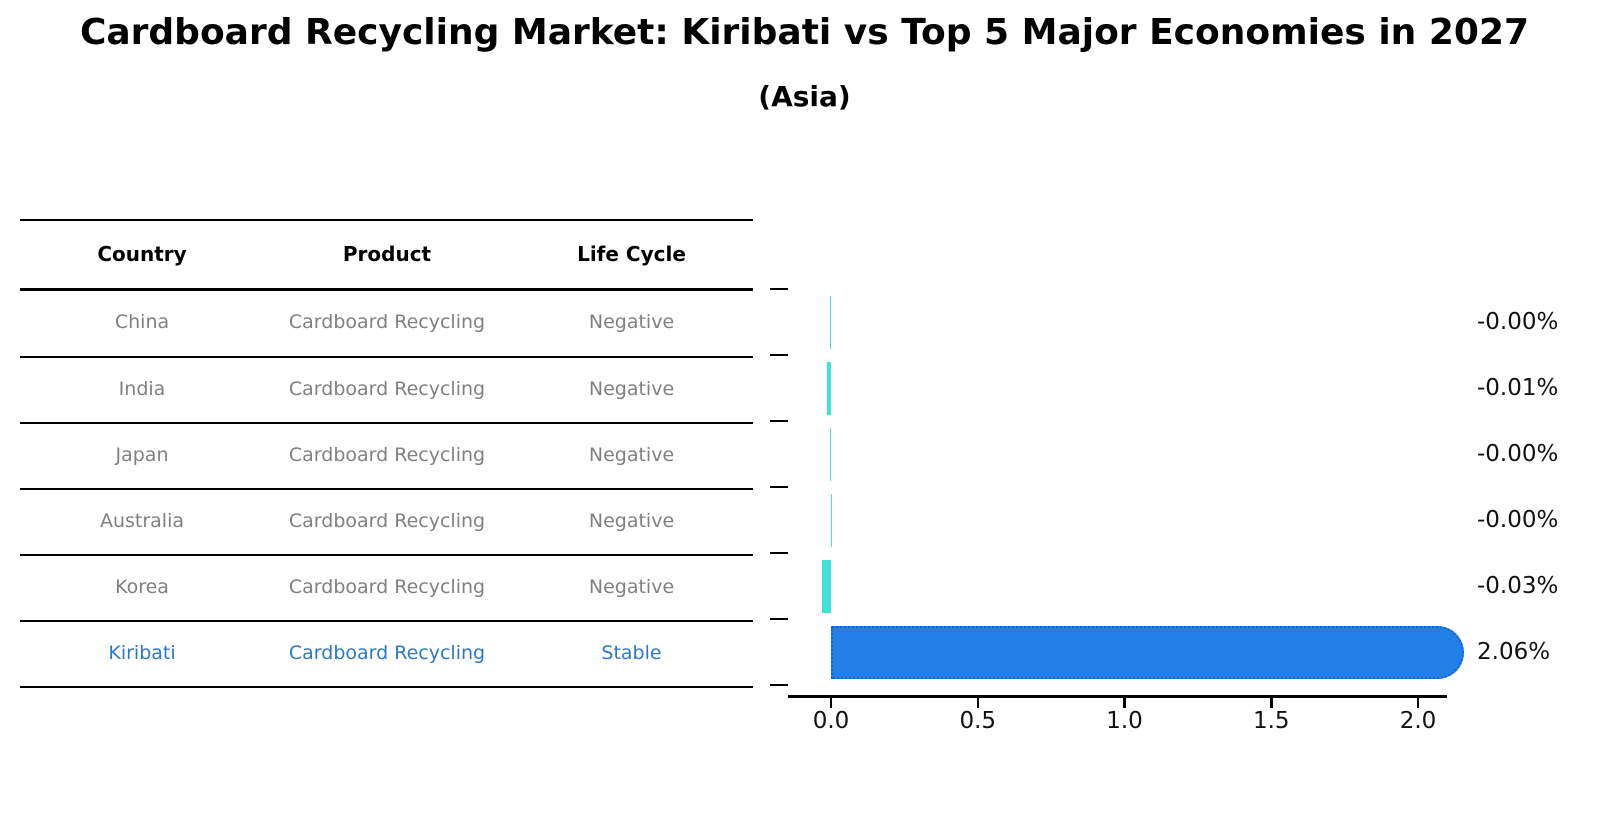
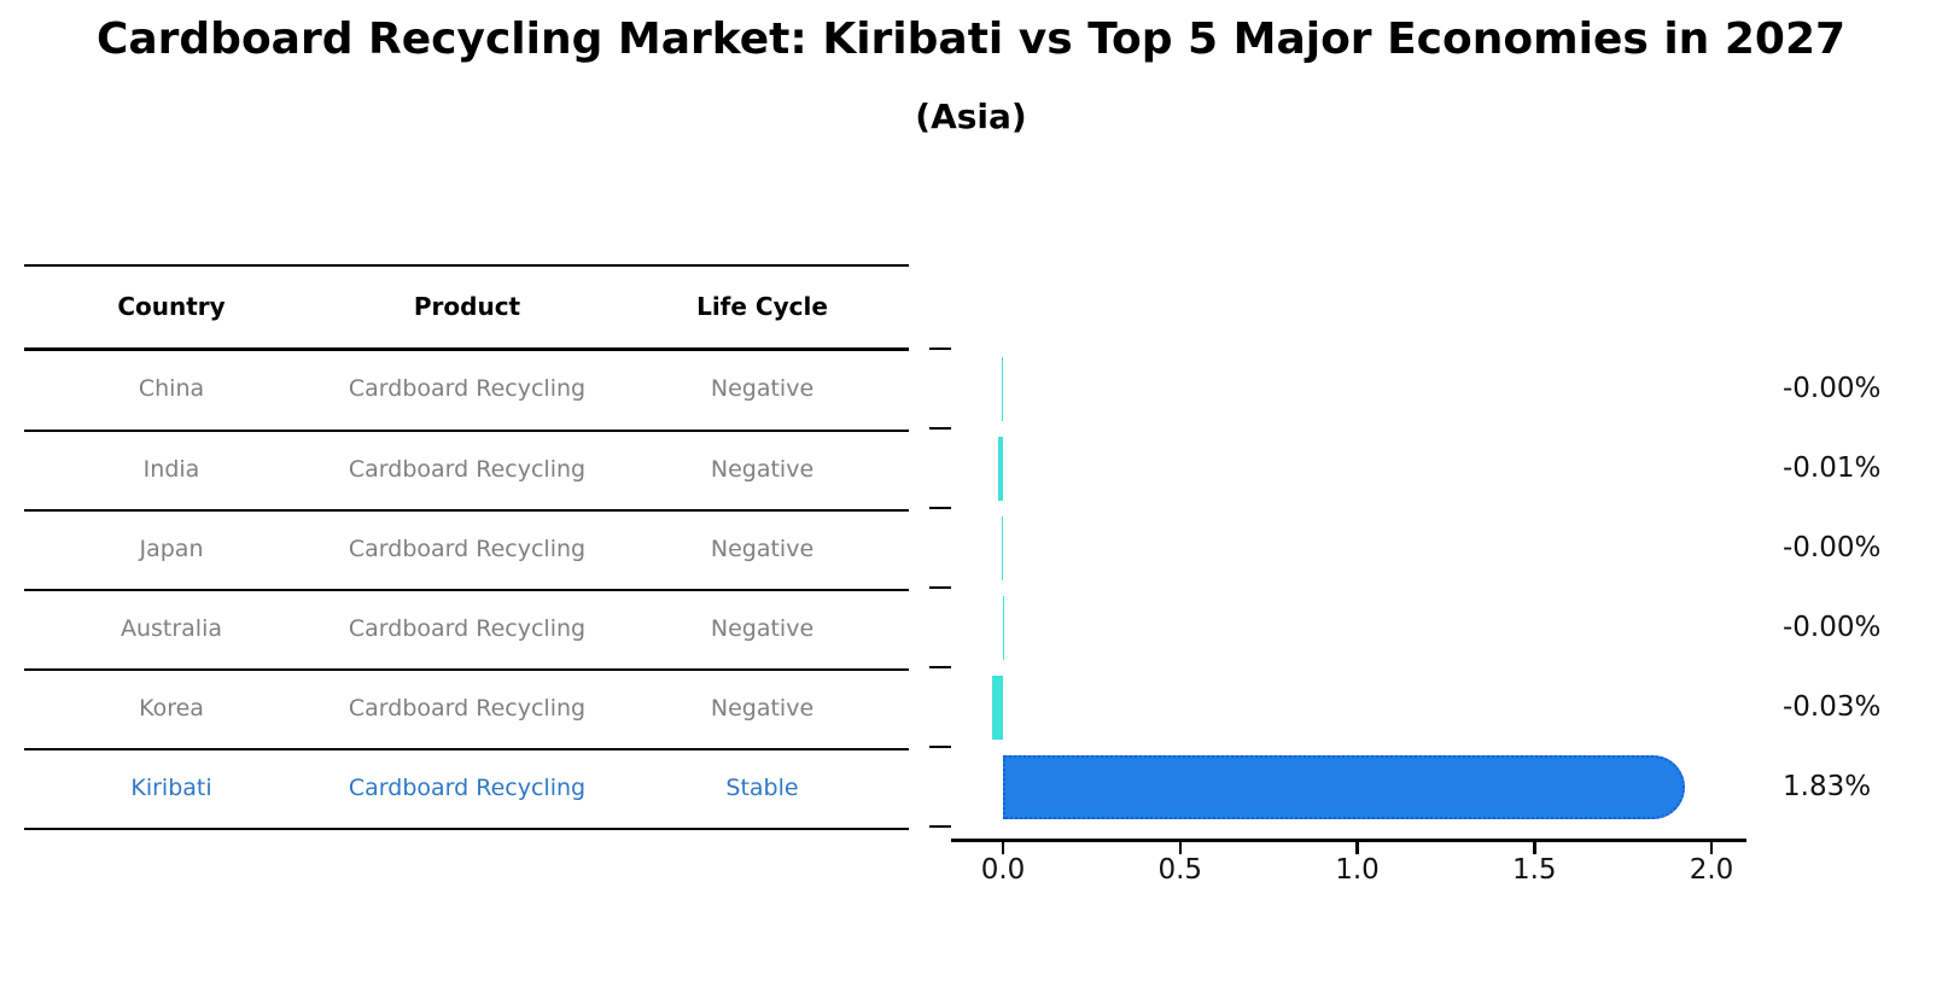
Kiribati: 2.06% -> 1.83%
